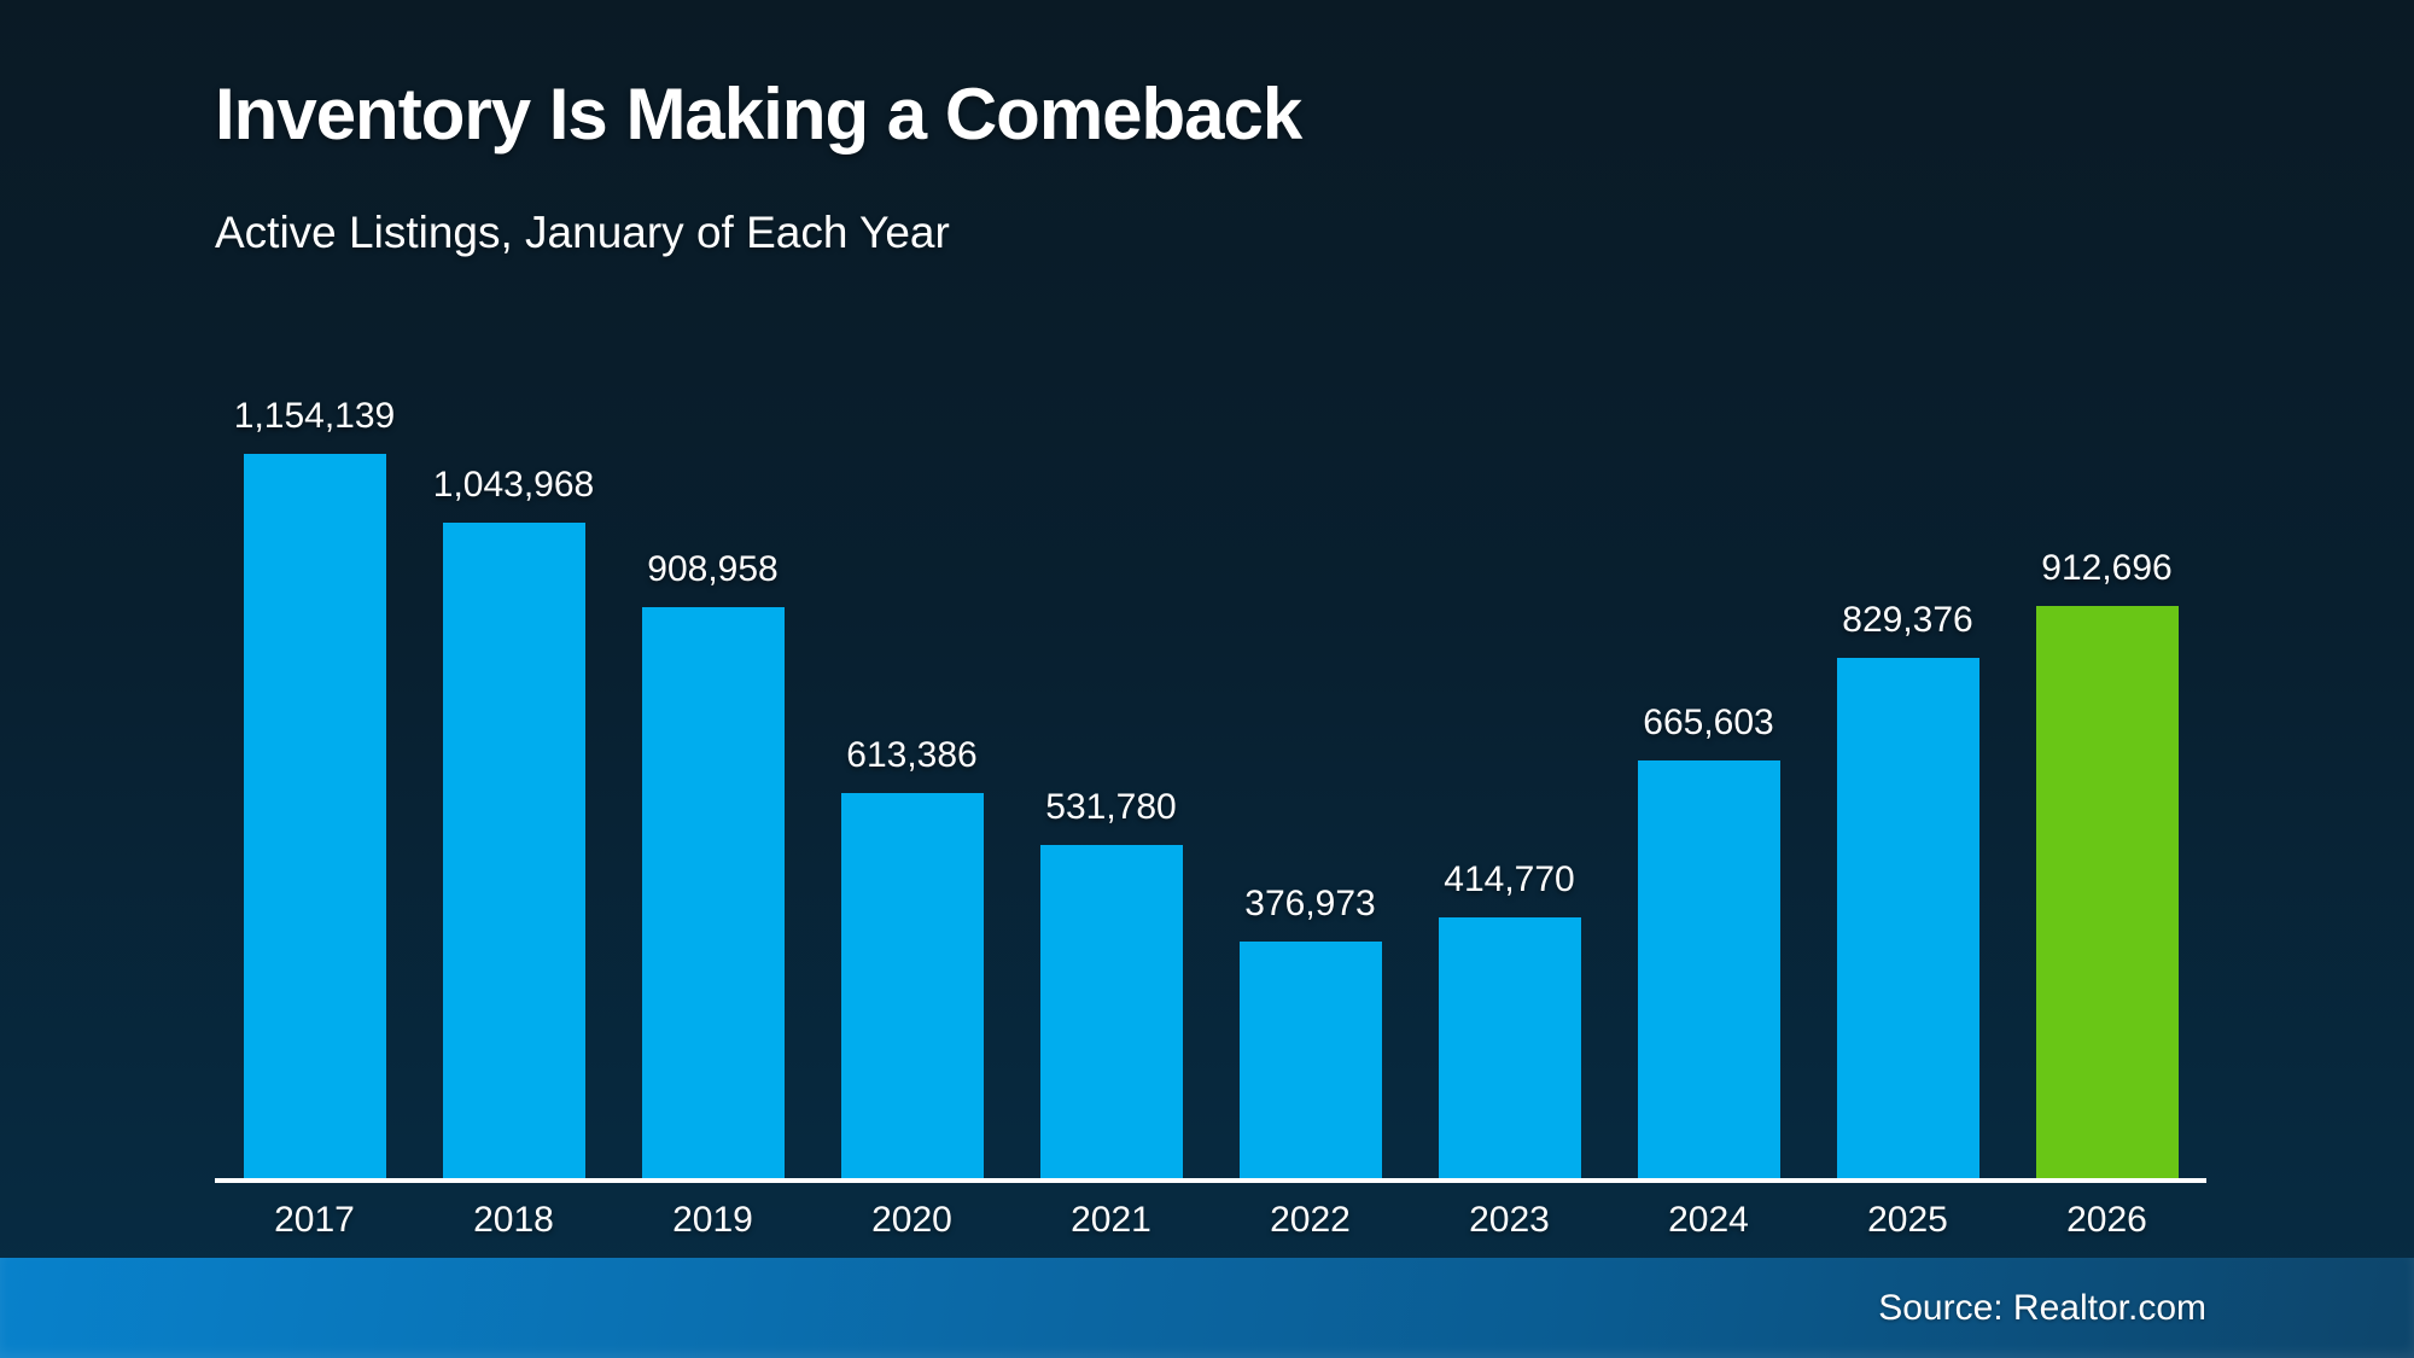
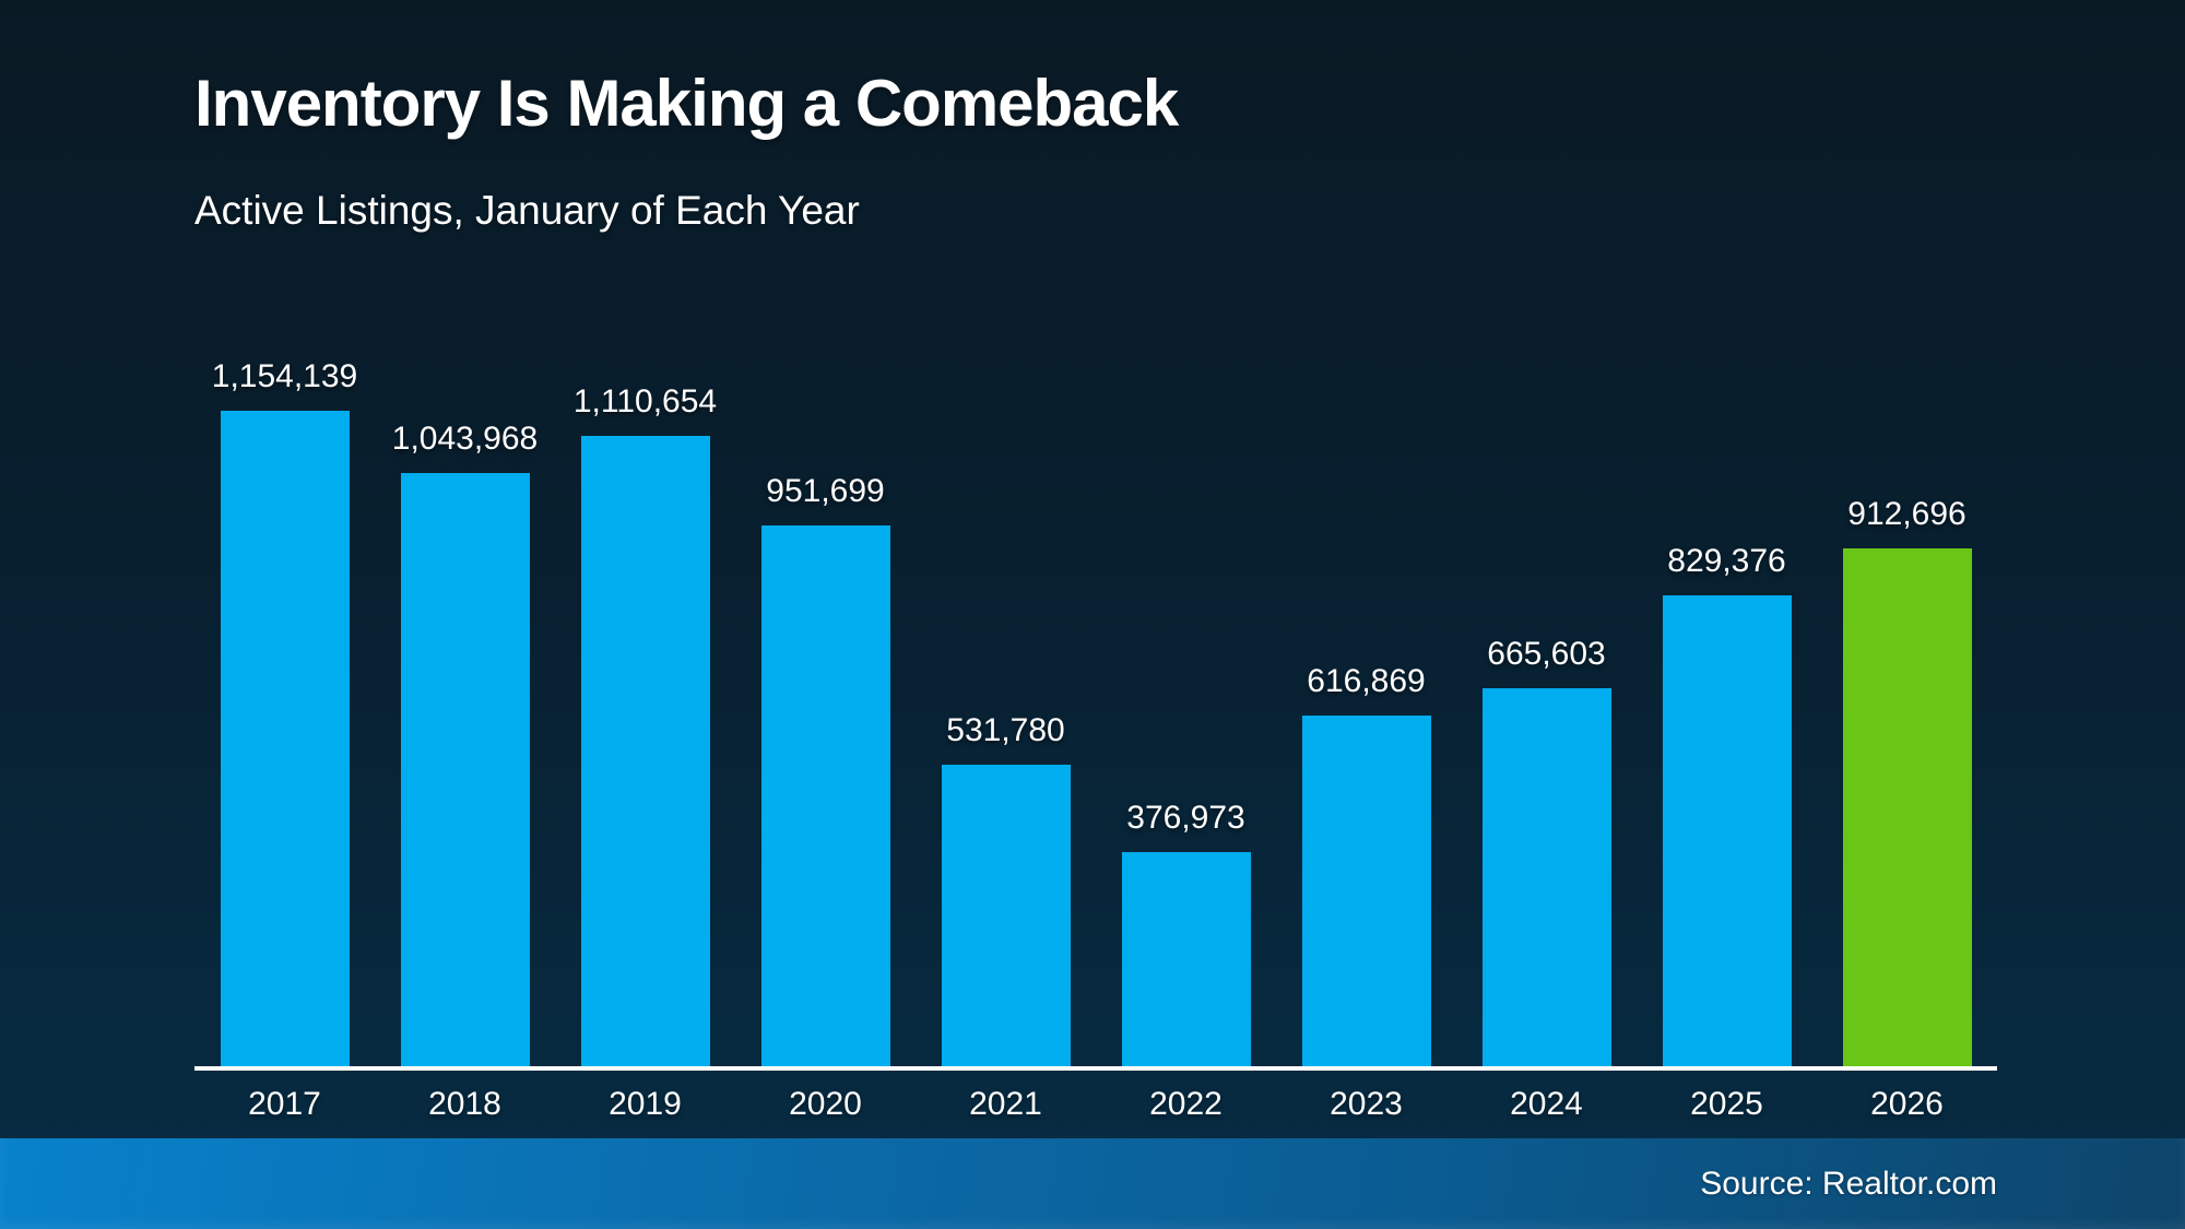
2019: 908,958 -> 1,110,654
2020: 613,386 -> 951,699
2023: 414,770 -> 616,869
